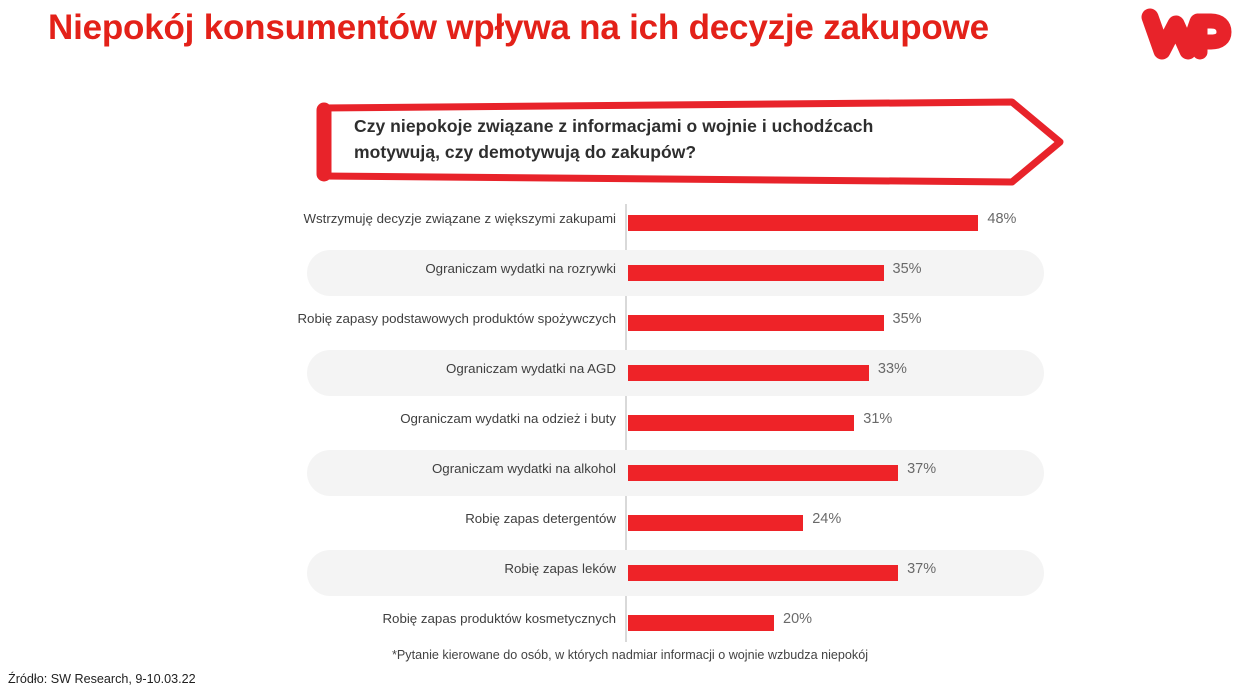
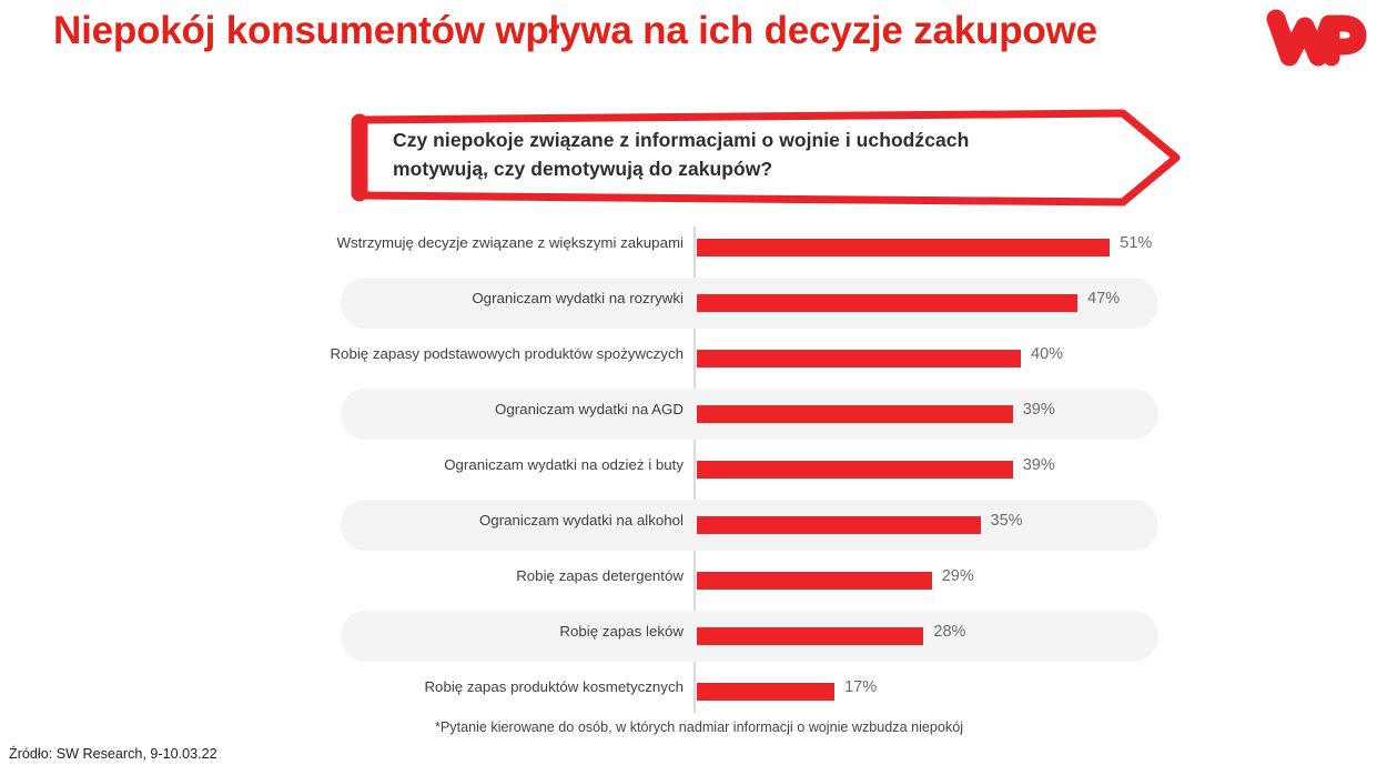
Wstrzymuję decyzje związane z większymi zakupami: 48% -> 51%
Ograniczam wydatki na rozrywki: 35% -> 47%
Robię zapasy podstawowych produktów spożywczych: 35% -> 40%
Ograniczam wydatki na AGD: 33% -> 39%
Ograniczam wydatki na odzież i buty: 31% -> 39%
Ograniczam wydatki na alkohol: 37% -> 35%
Robię zapas detergentów: 24% -> 29%
Robię zapas leków: 37% -> 28%
Robię zapas produktów kosmetycznych: 20% -> 17%
